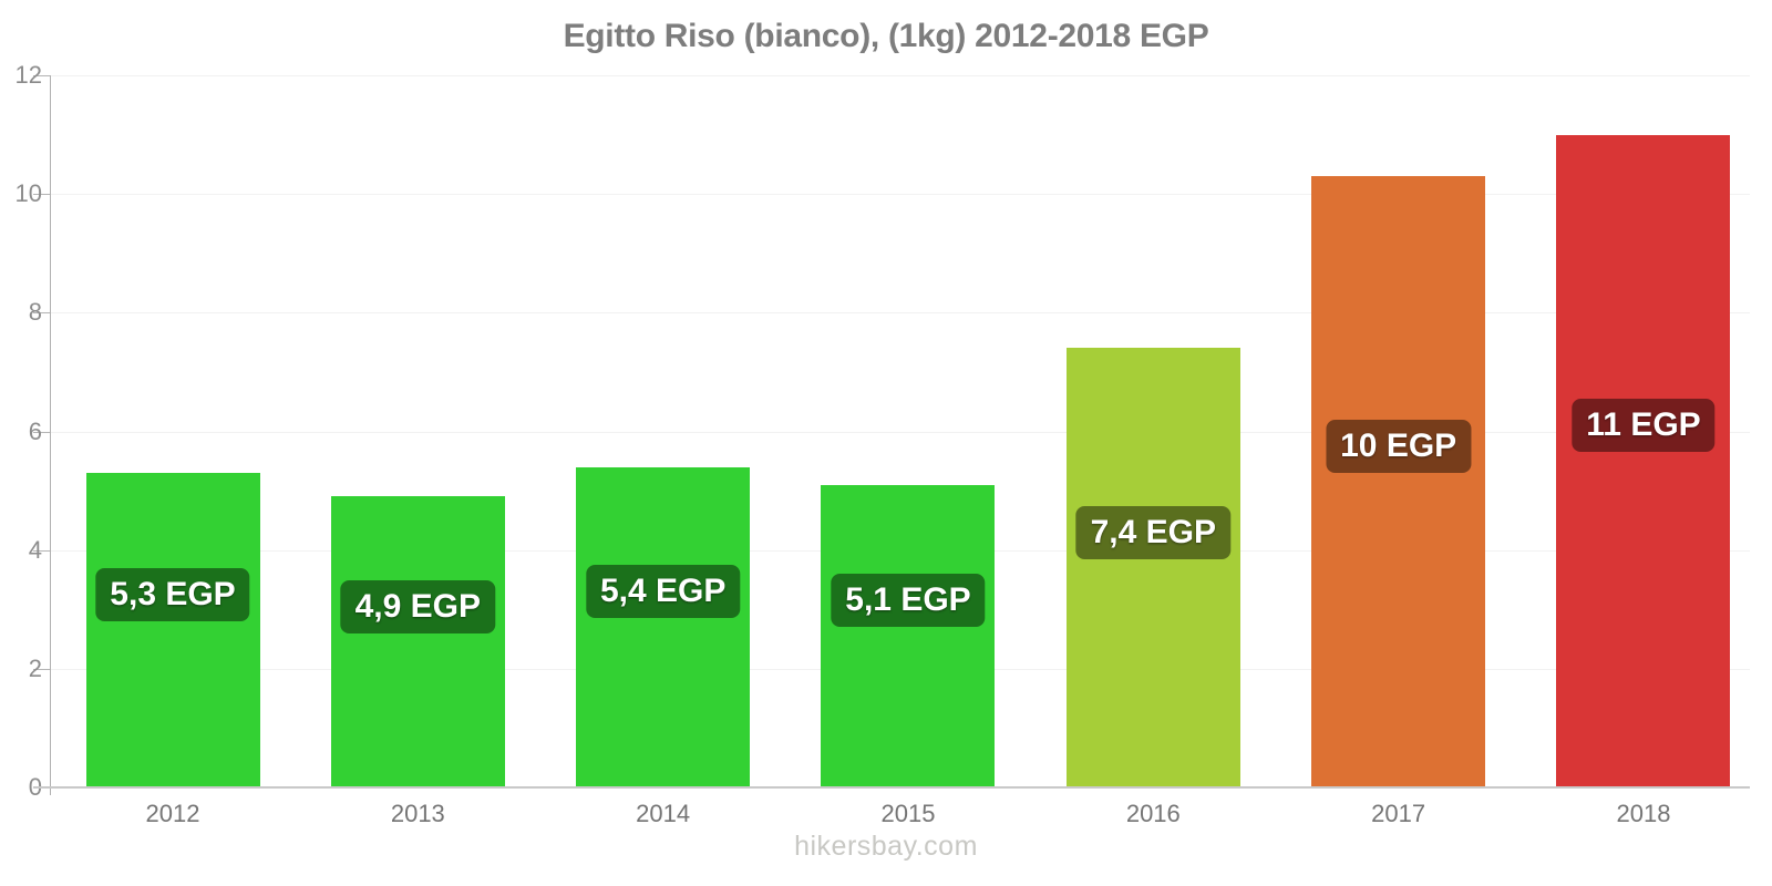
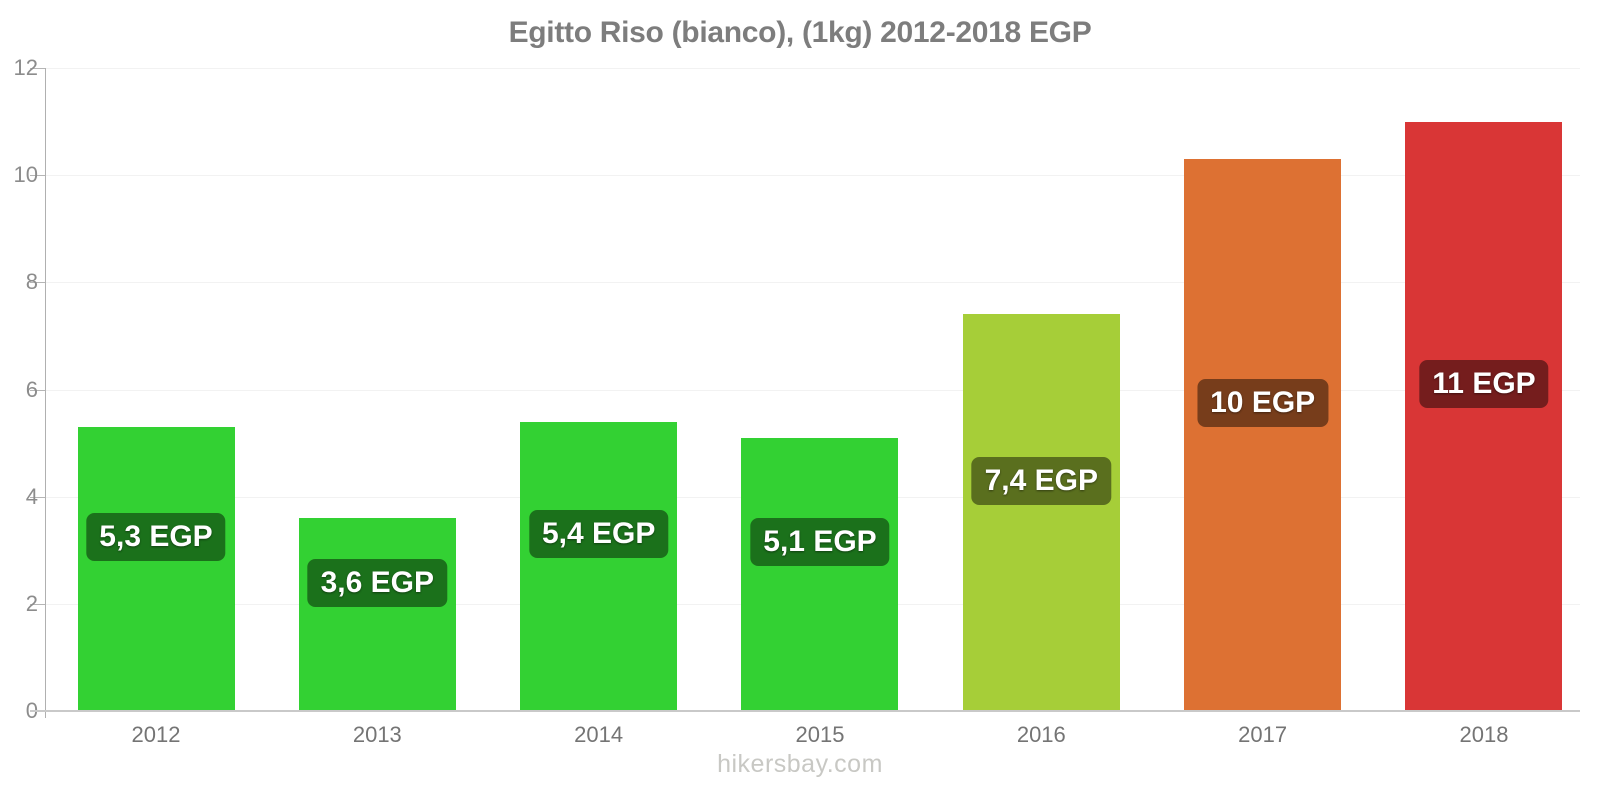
2013: 4,9 -> 3,6
